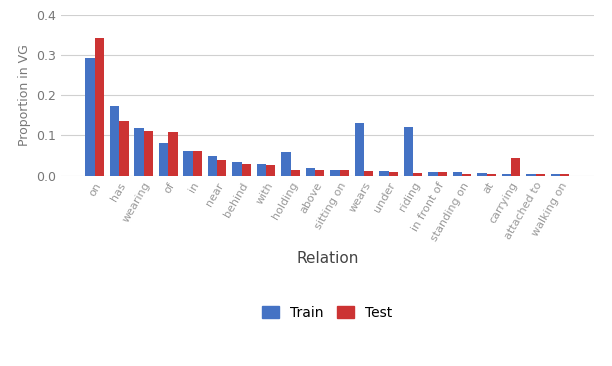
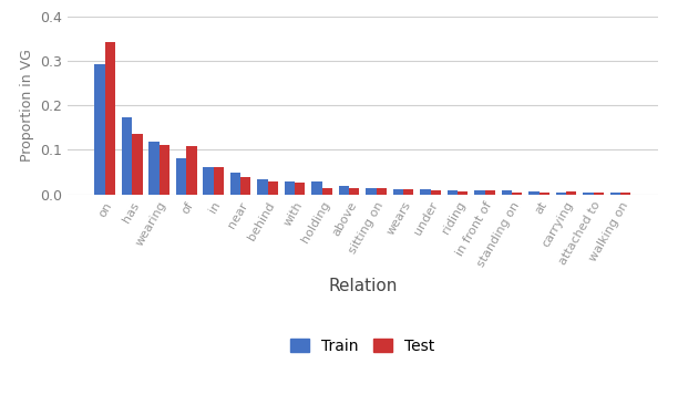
Train/holding: 0.060 -> 0.028
Train/wears: 0.130 -> 0.012
Train/riding: 0.120 -> 0.010
Test/carrying: 0.045 -> 0.007
